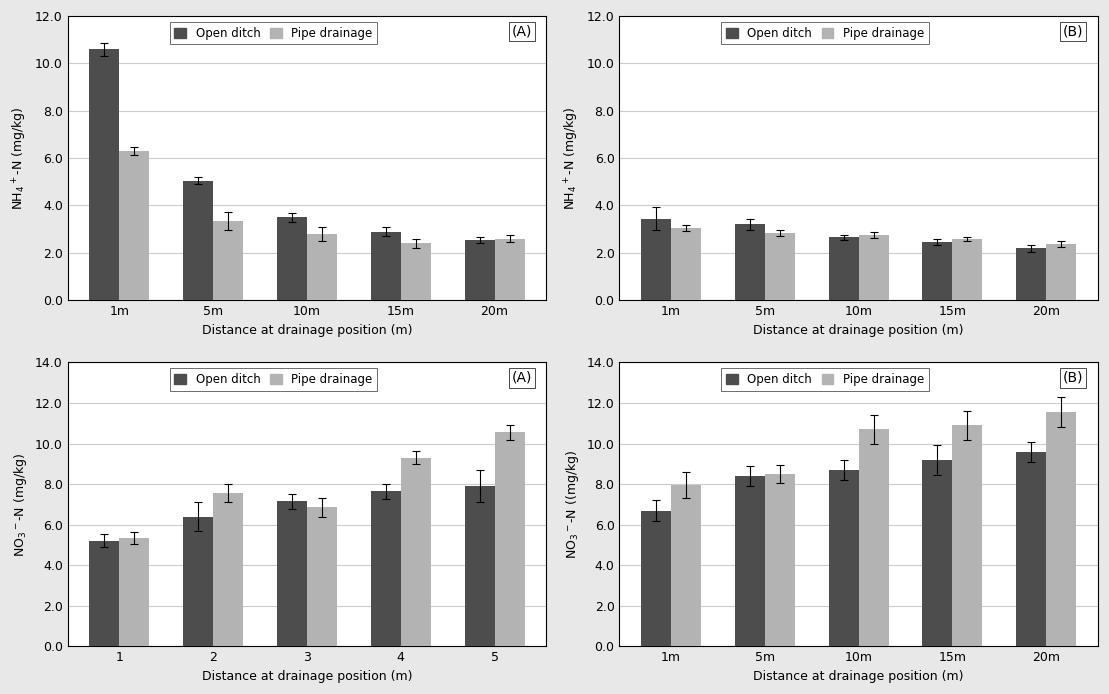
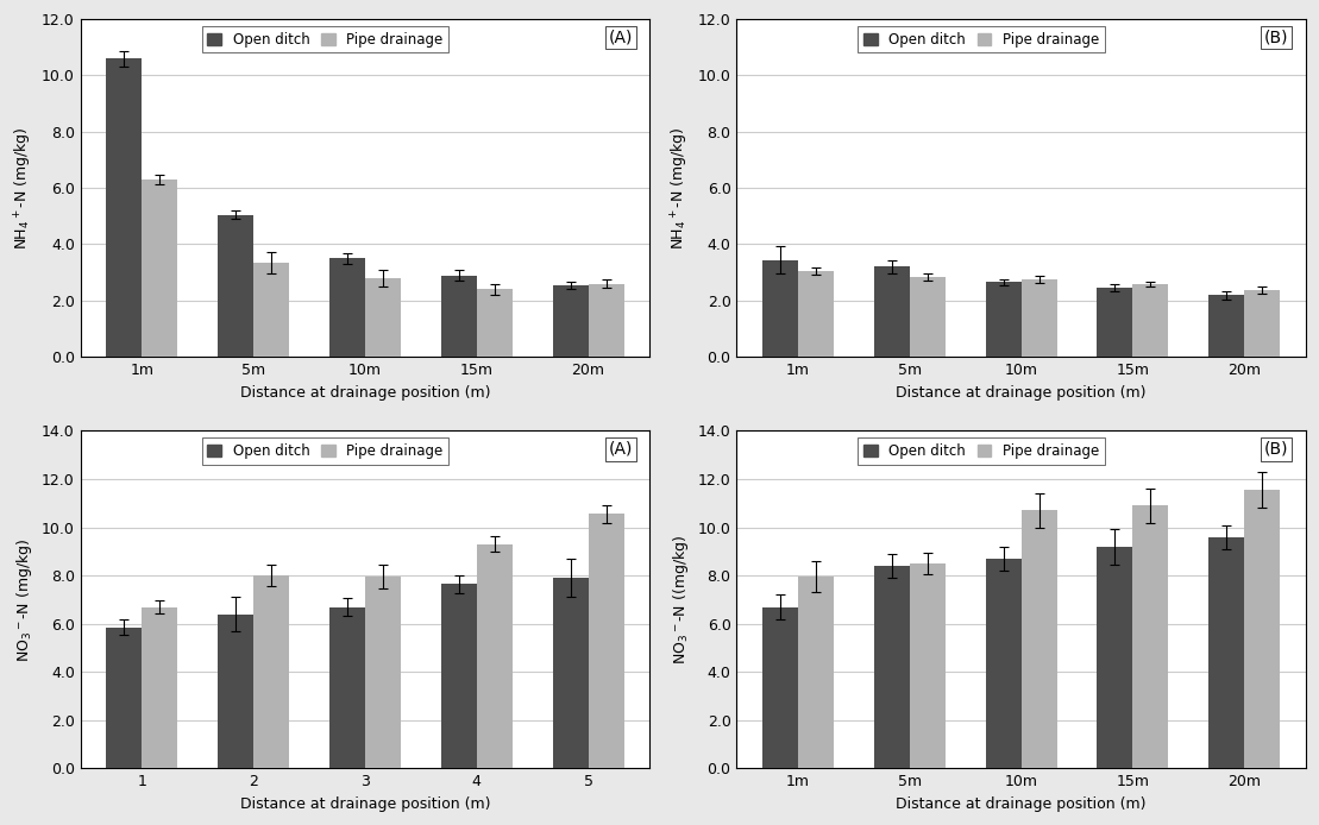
Open ditch/1: 5.20 -> 5.85
Pipe drainage/1: 5.35 -> 6.70
Pipe drainage/2: 7.55 -> 8.00
Open ditch/3: 7.15 -> 6.70
Pipe drainage/3: 6.85 -> 7.95
